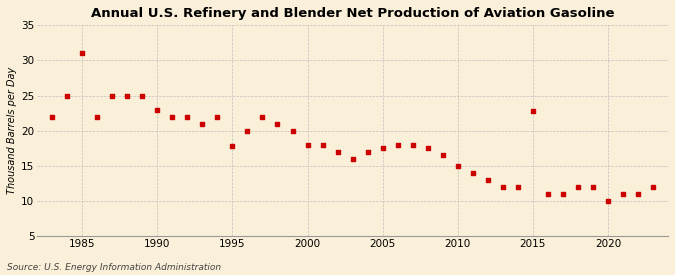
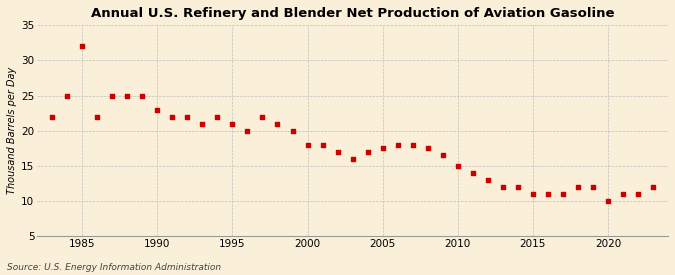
1985: 31.0 -> 32.0
1995: 17.8 -> 21.0
2015: 22.8 -> 11.0
